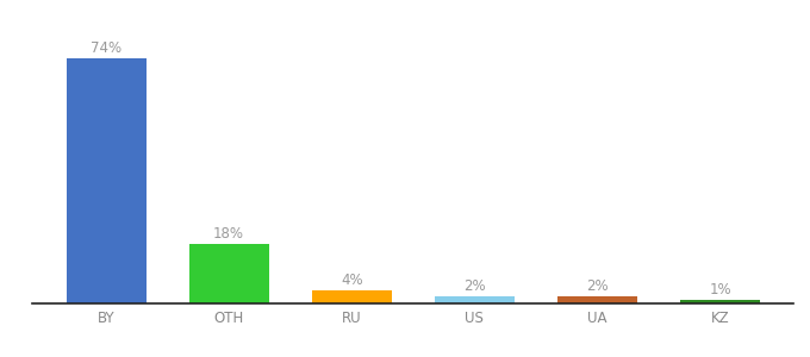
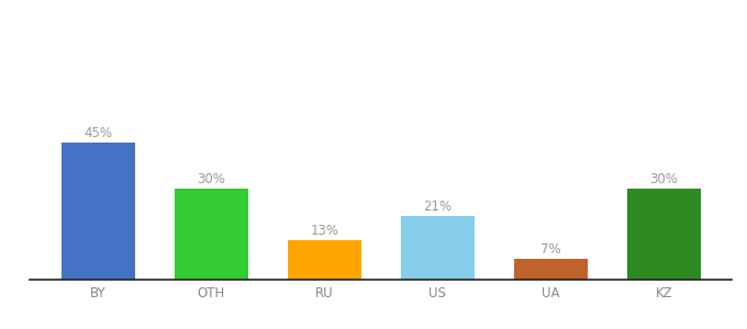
BY: 74% -> 45%
OTH: 18% -> 30%
RU: 4% -> 13%
US: 2% -> 21%
UA: 2% -> 7%
KZ: 1% -> 30%
